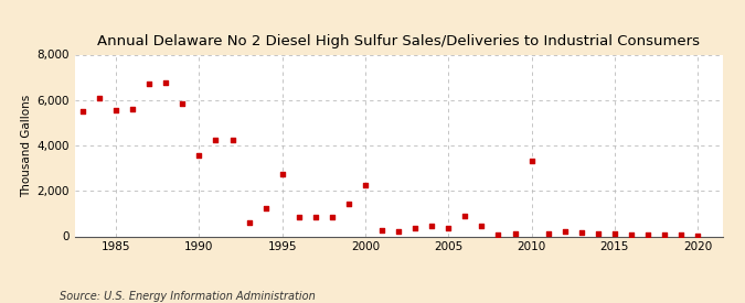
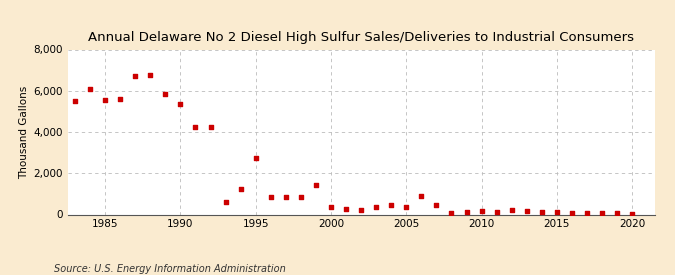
1990: 3,550 -> 5,350
2000: 2,250 -> 350
2010: 3,300 -> 150
